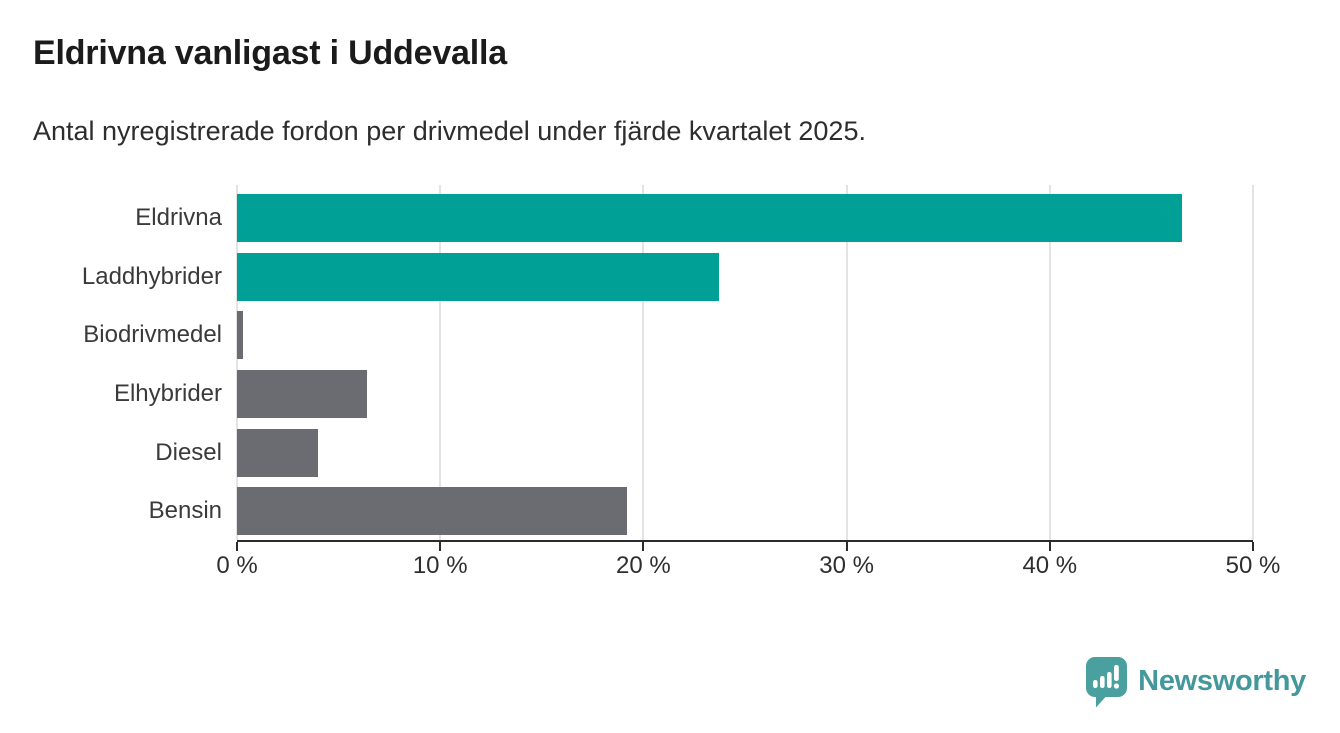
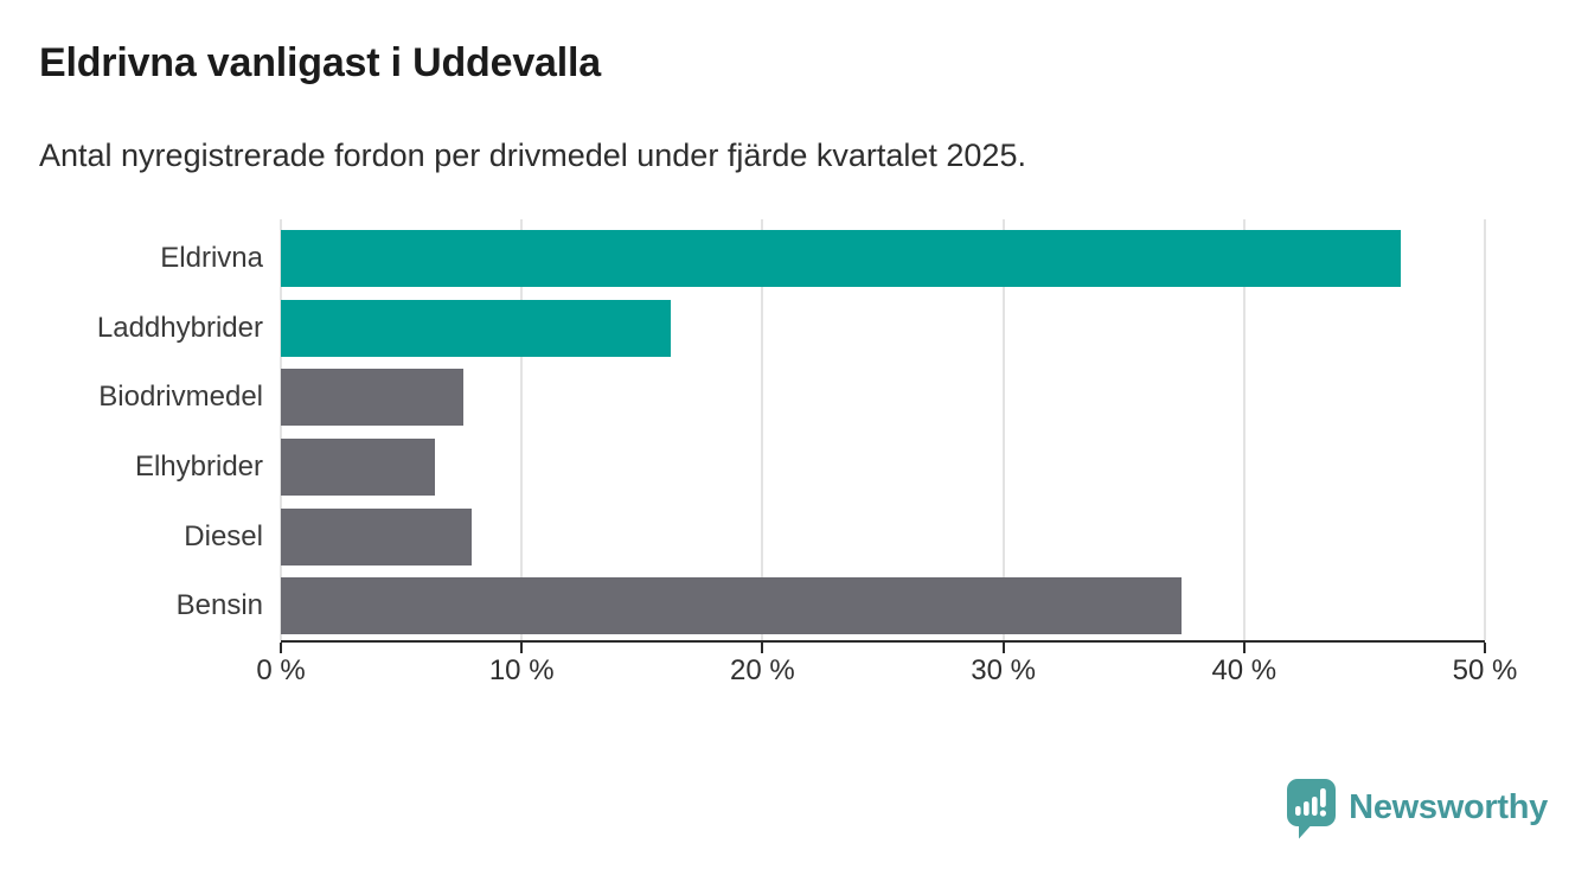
Laddhybrider: 23.7% -> 16.2%
Biodrivmedel: 0.3% -> 7.6%
Diesel: 4.0% -> 7.9%
Bensin: 19.2% -> 37.4%
